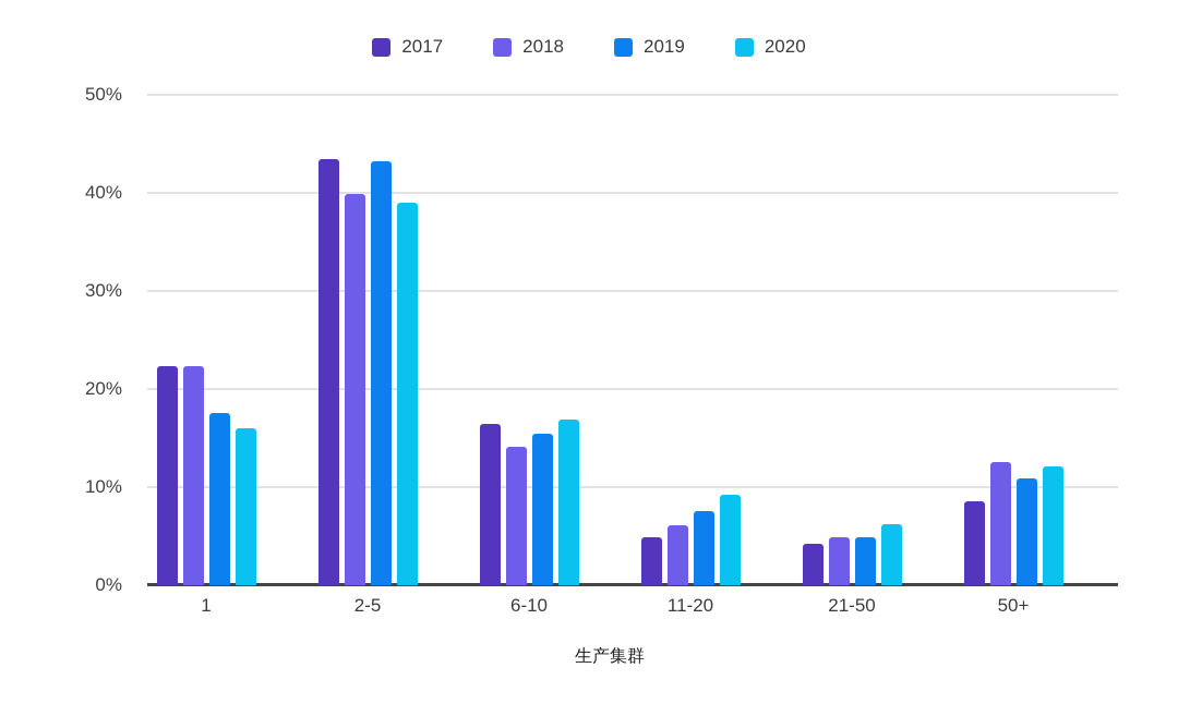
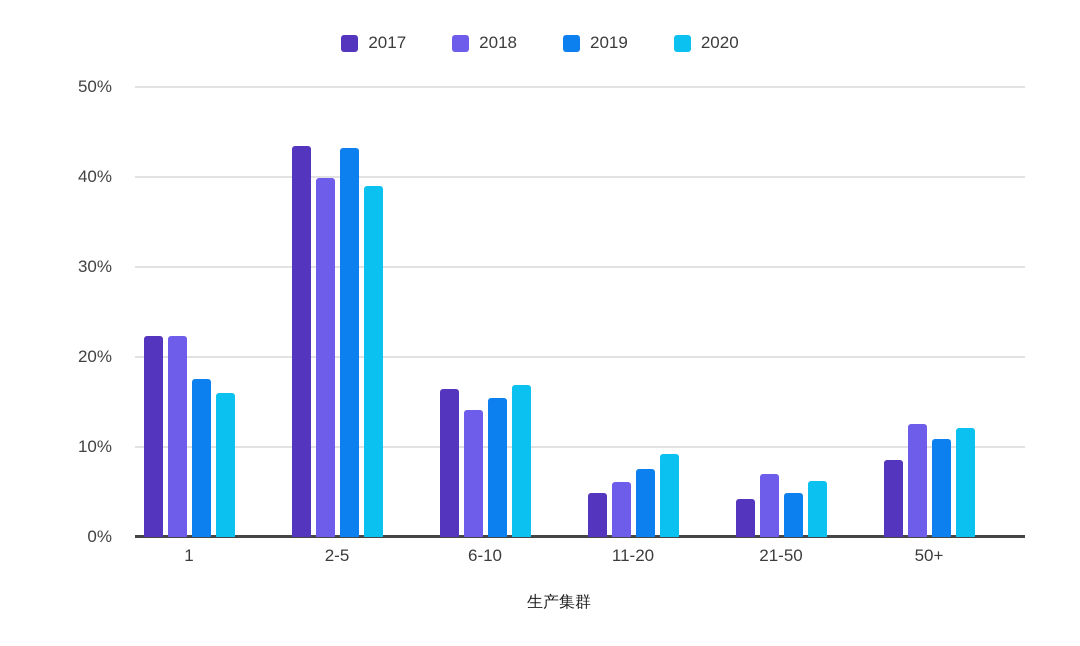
2018/21-50: 5% -> 7%
